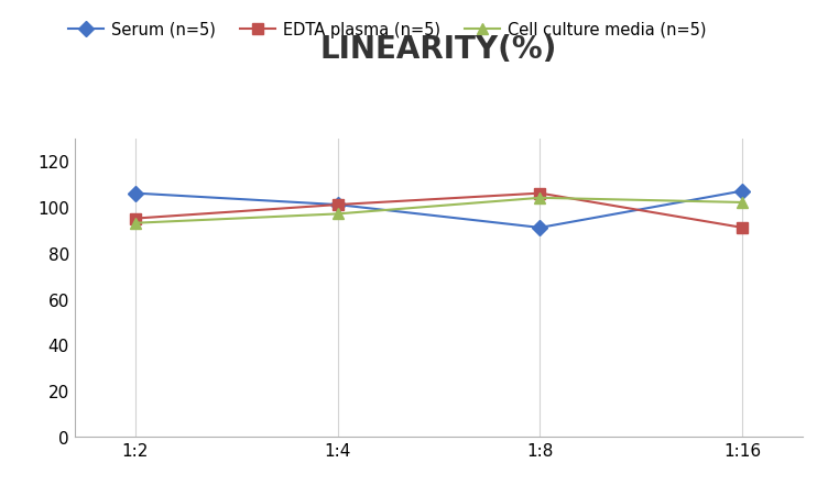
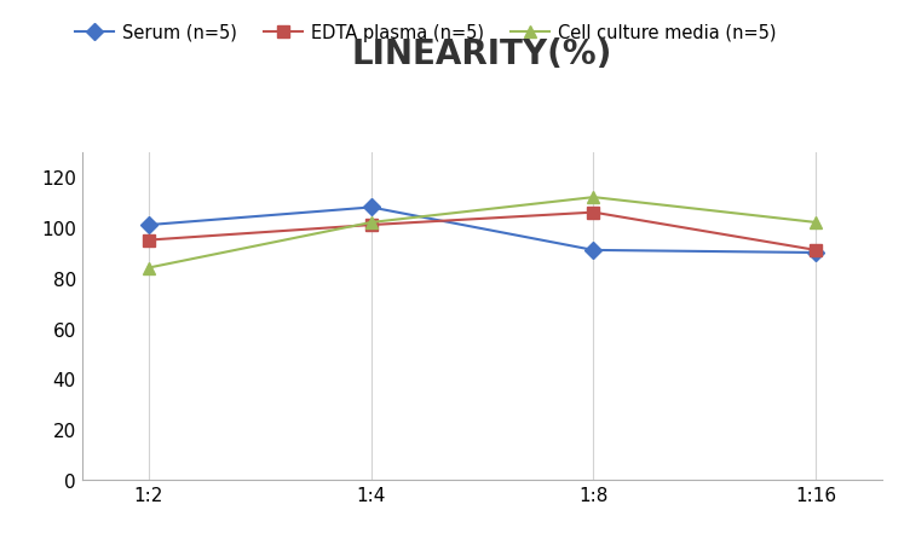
Serum (n=5)/1:2: 106 -> 101
Cell culture media (n=5)/1:2: 93 -> 84
Serum (n=5)/1:4: 101 -> 108
Cell culture media (n=5)/1:4: 97 -> 102
Cell culture media (n=5)/1:8: 104 -> 112
Serum (n=5)/1:16: 107 -> 90
